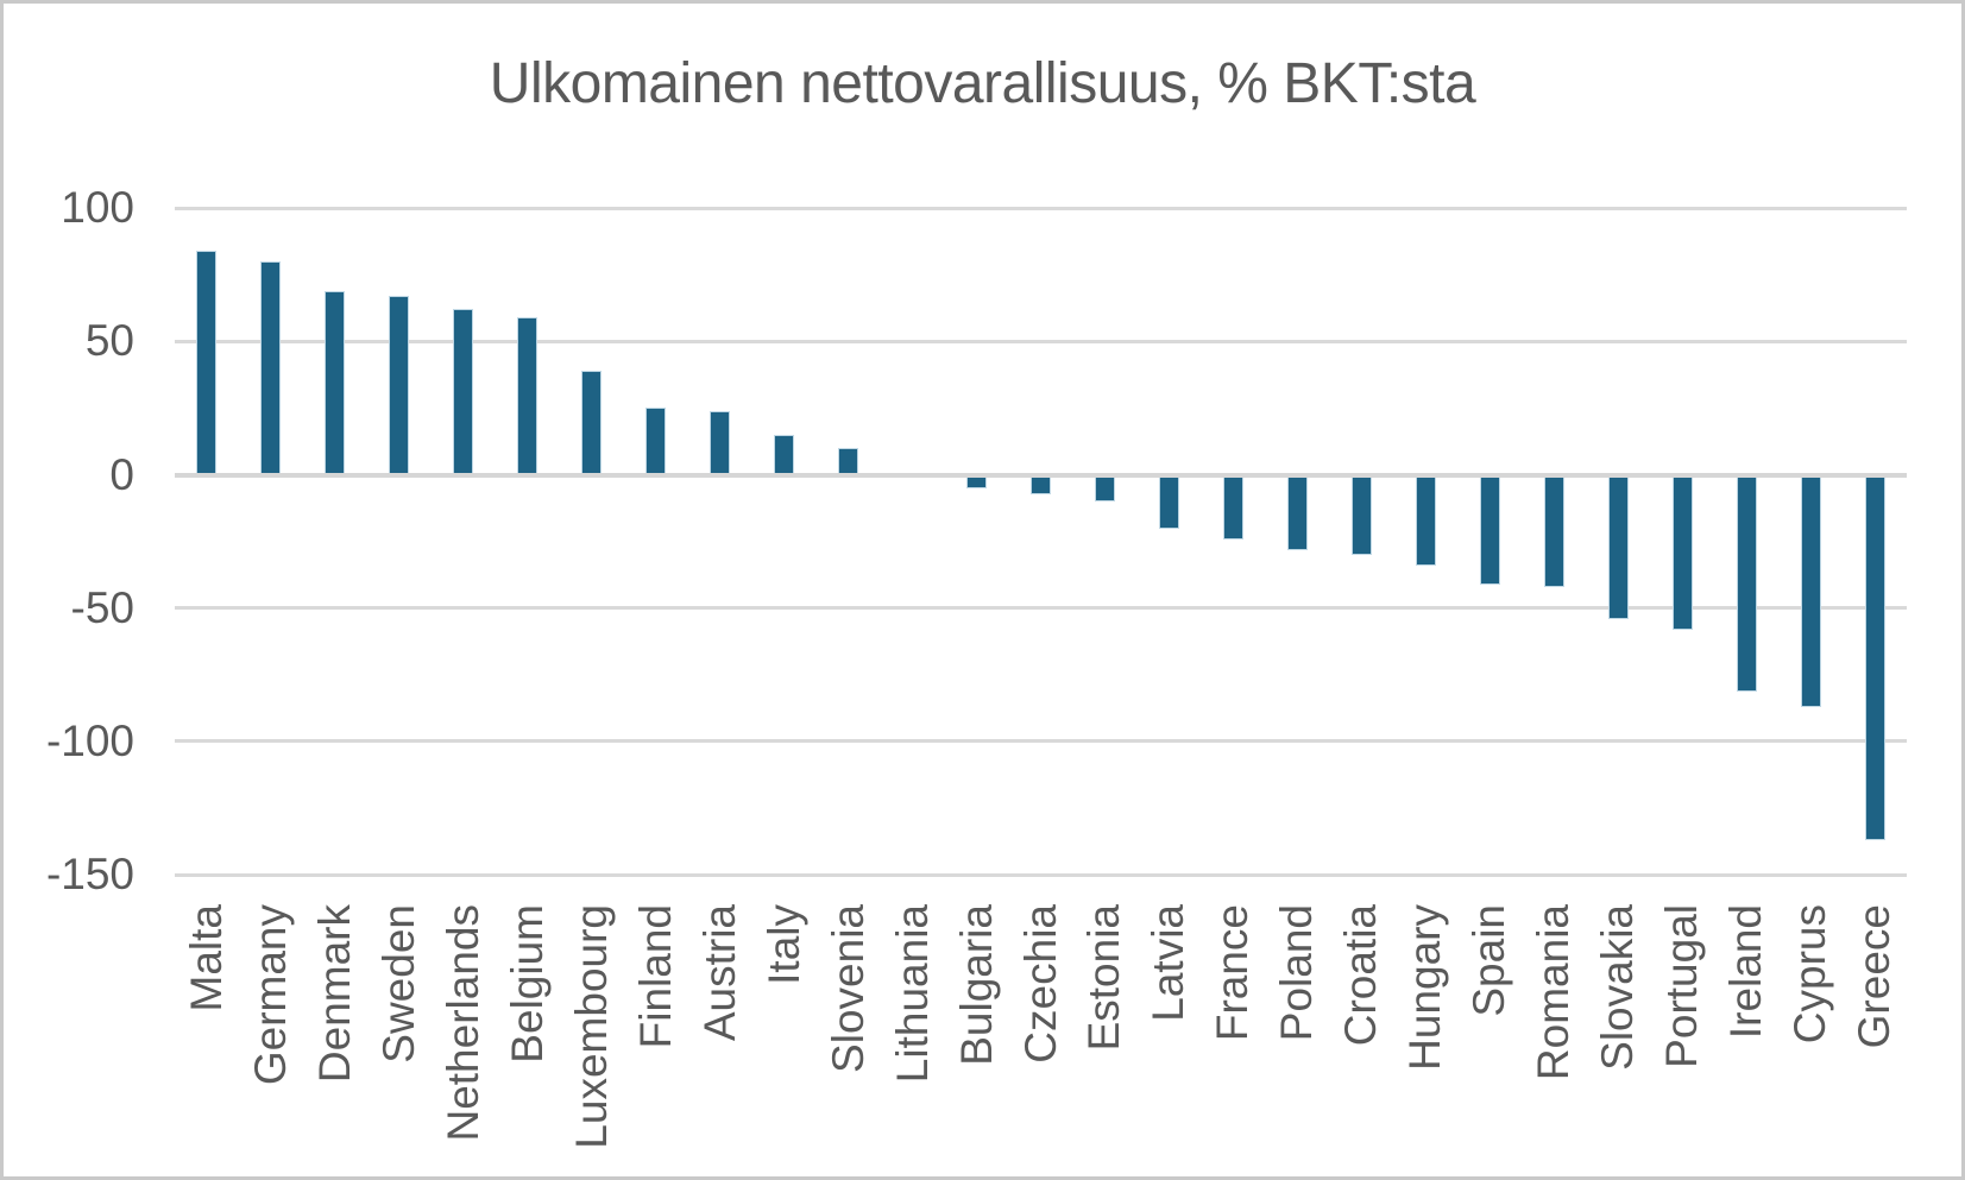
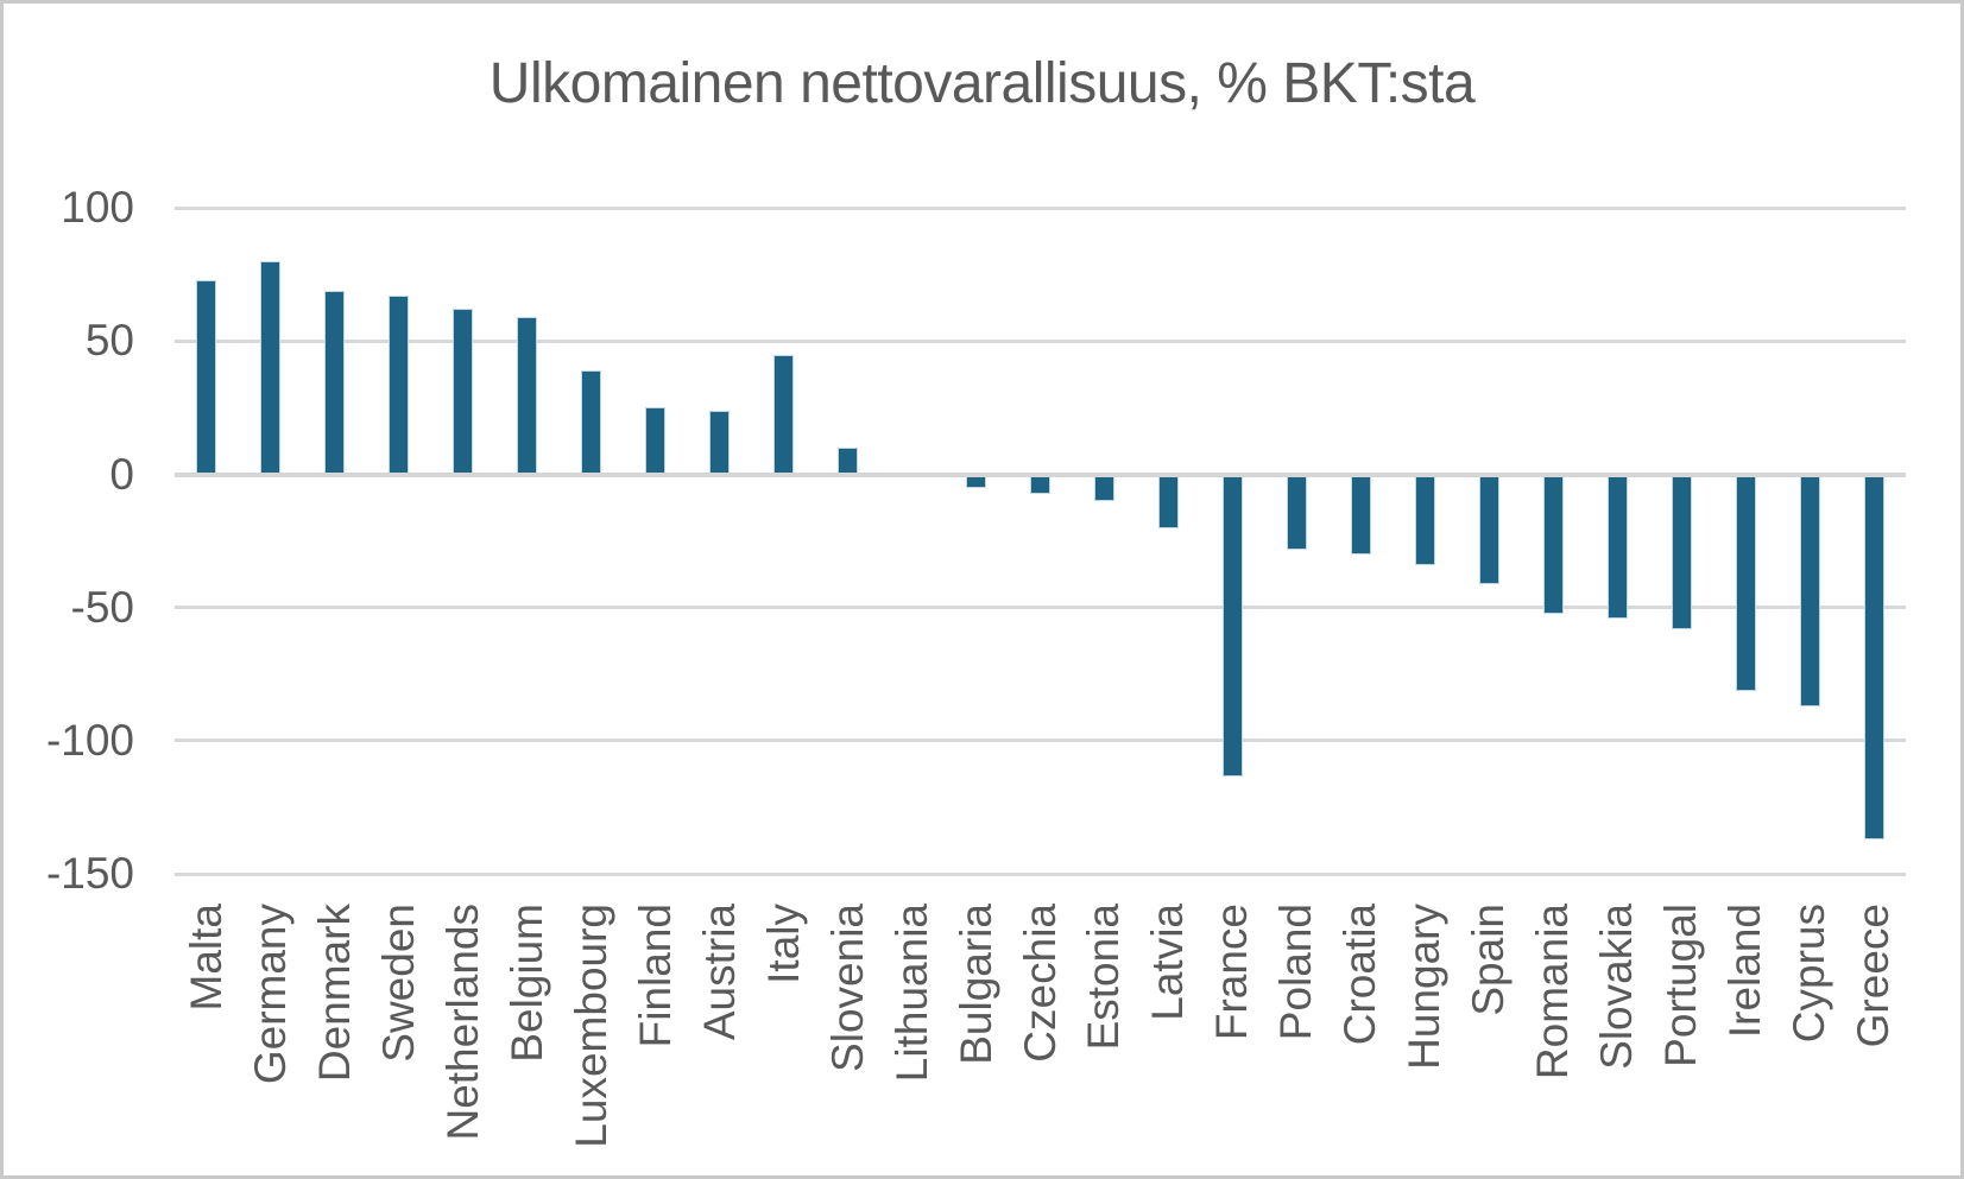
Malta: 84 -> 73
Italy: 15 -> 45
France: -24 -> -113
Romania: -42 -> -52
